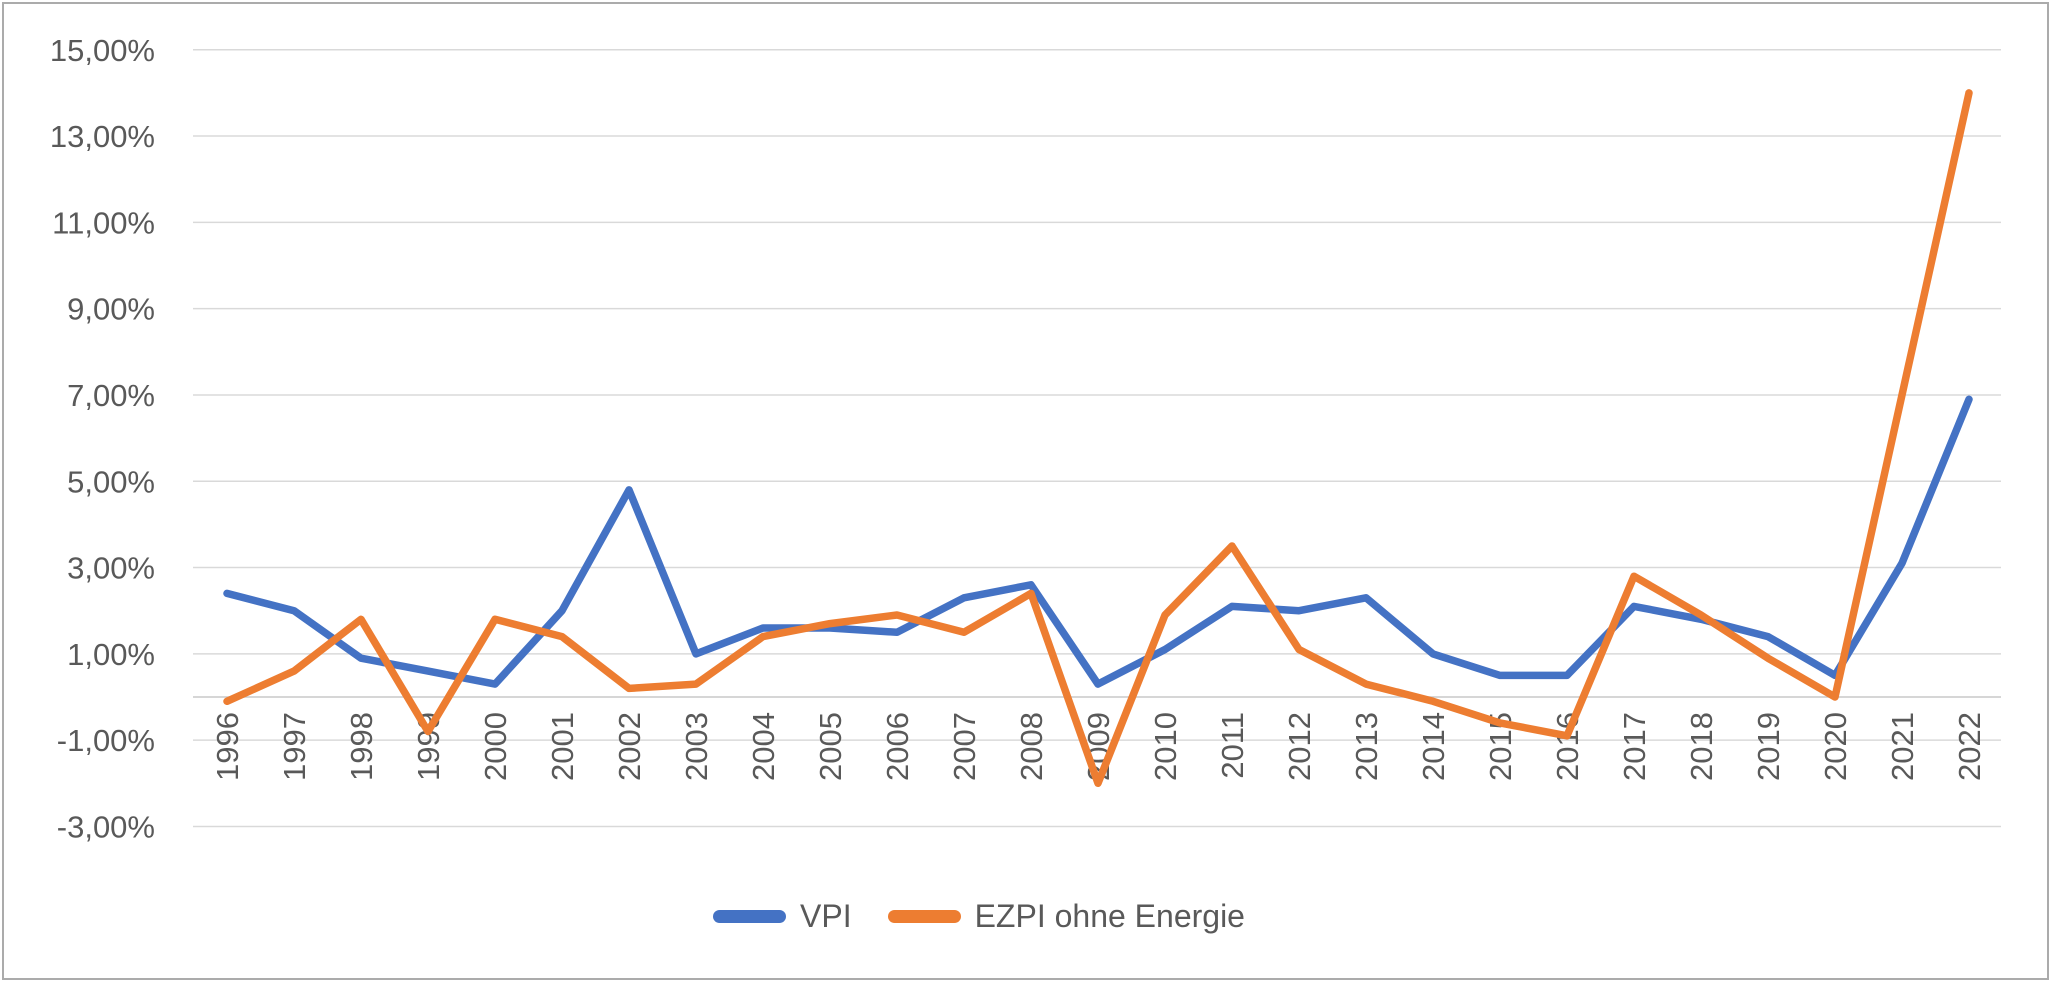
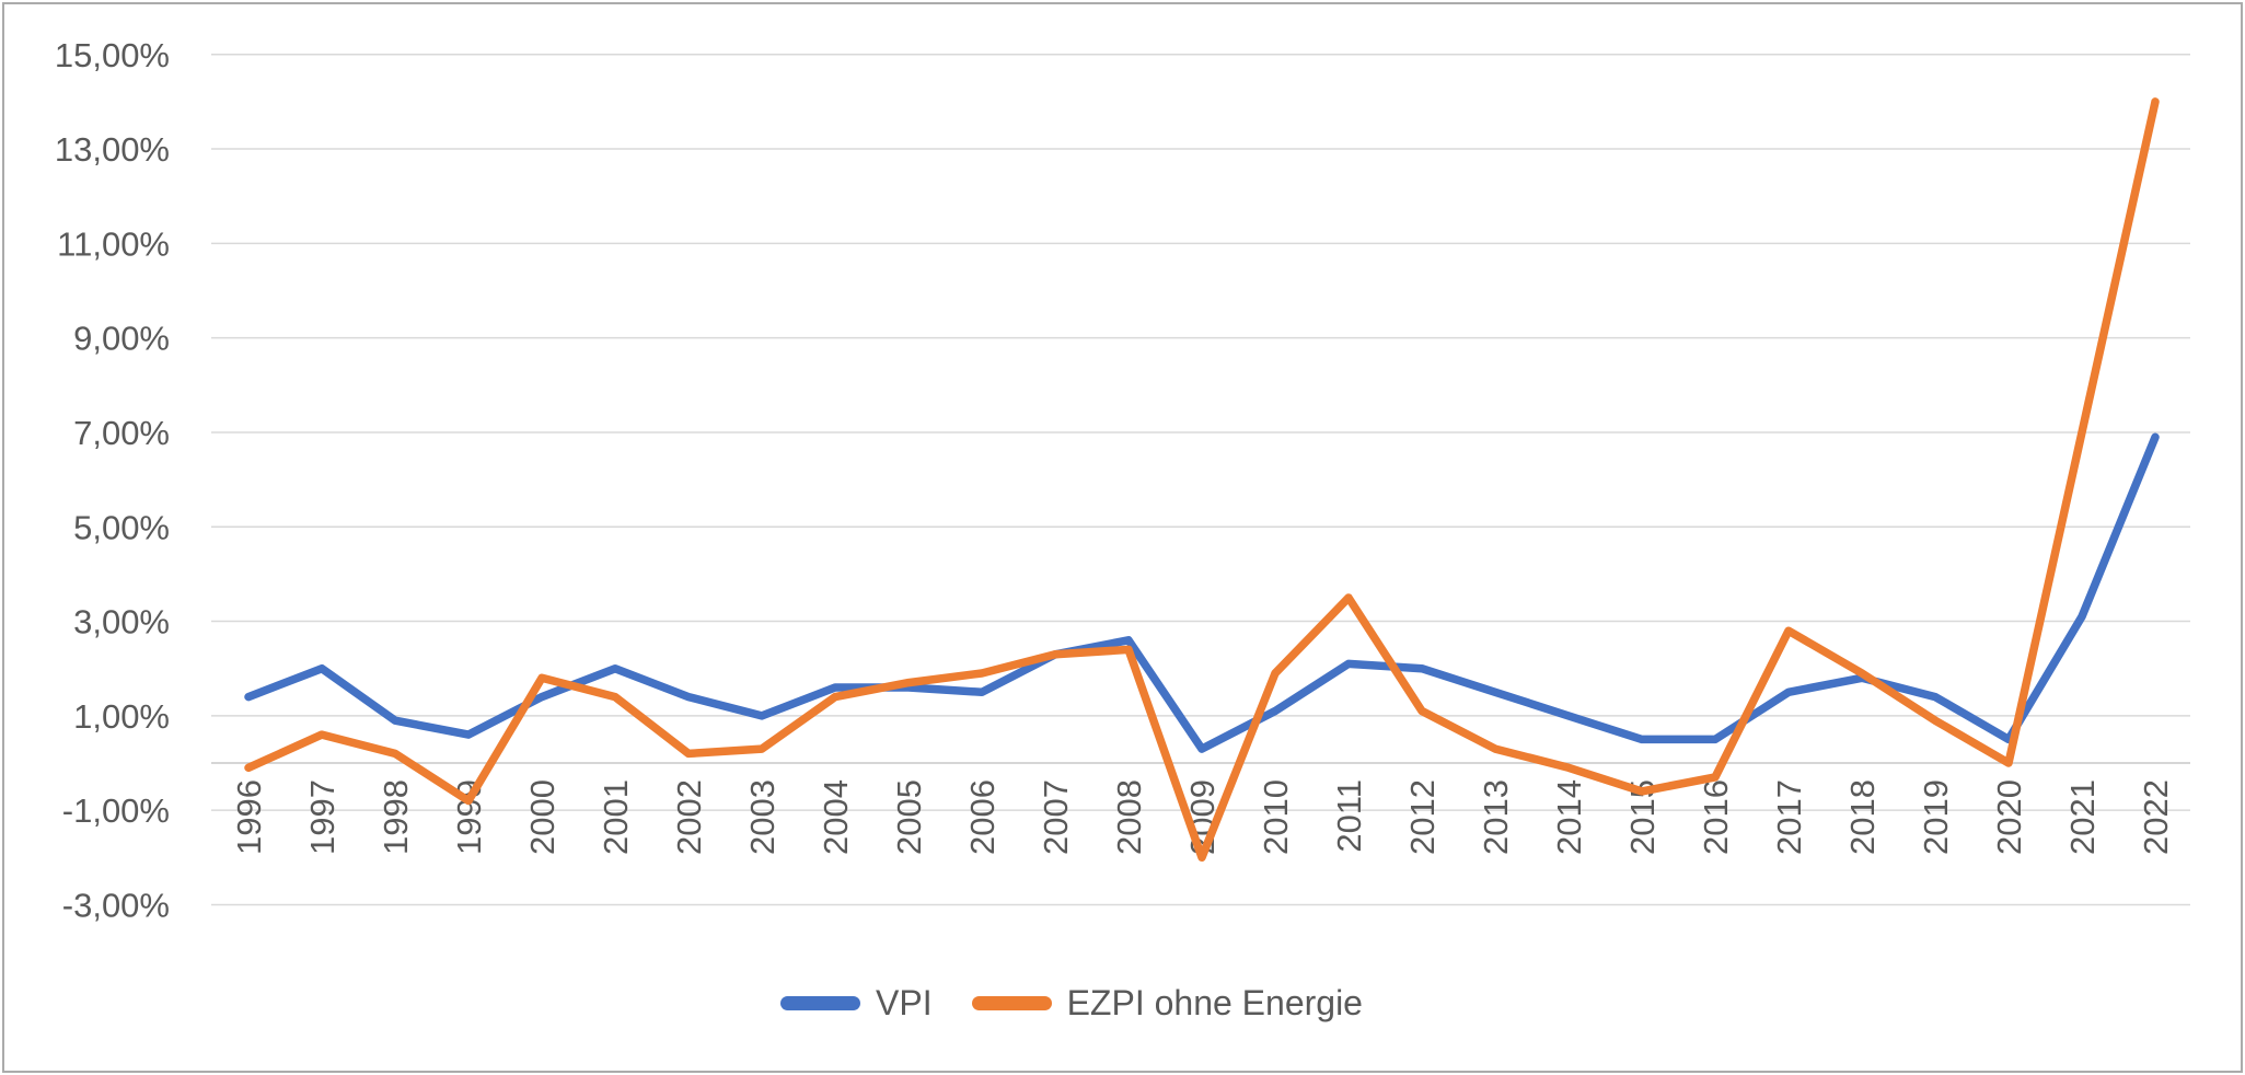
VPI/1996: 2,4% -> 1,4%
EZPI ohne Energie/1998: 1,8% -> 0,2%
VPI/2000: 0,3% -> 1,4%
VPI/2002: 4,8% -> 1,4%
EZPI ohne Energie/2007: 1,5% -> 2,3%
VPI/2013: 2,3% -> 1,5%
EZPI ohne Energie/2016: -0,9% -> -0,3%
VPI/2017: 2,1% -> 1,5%
